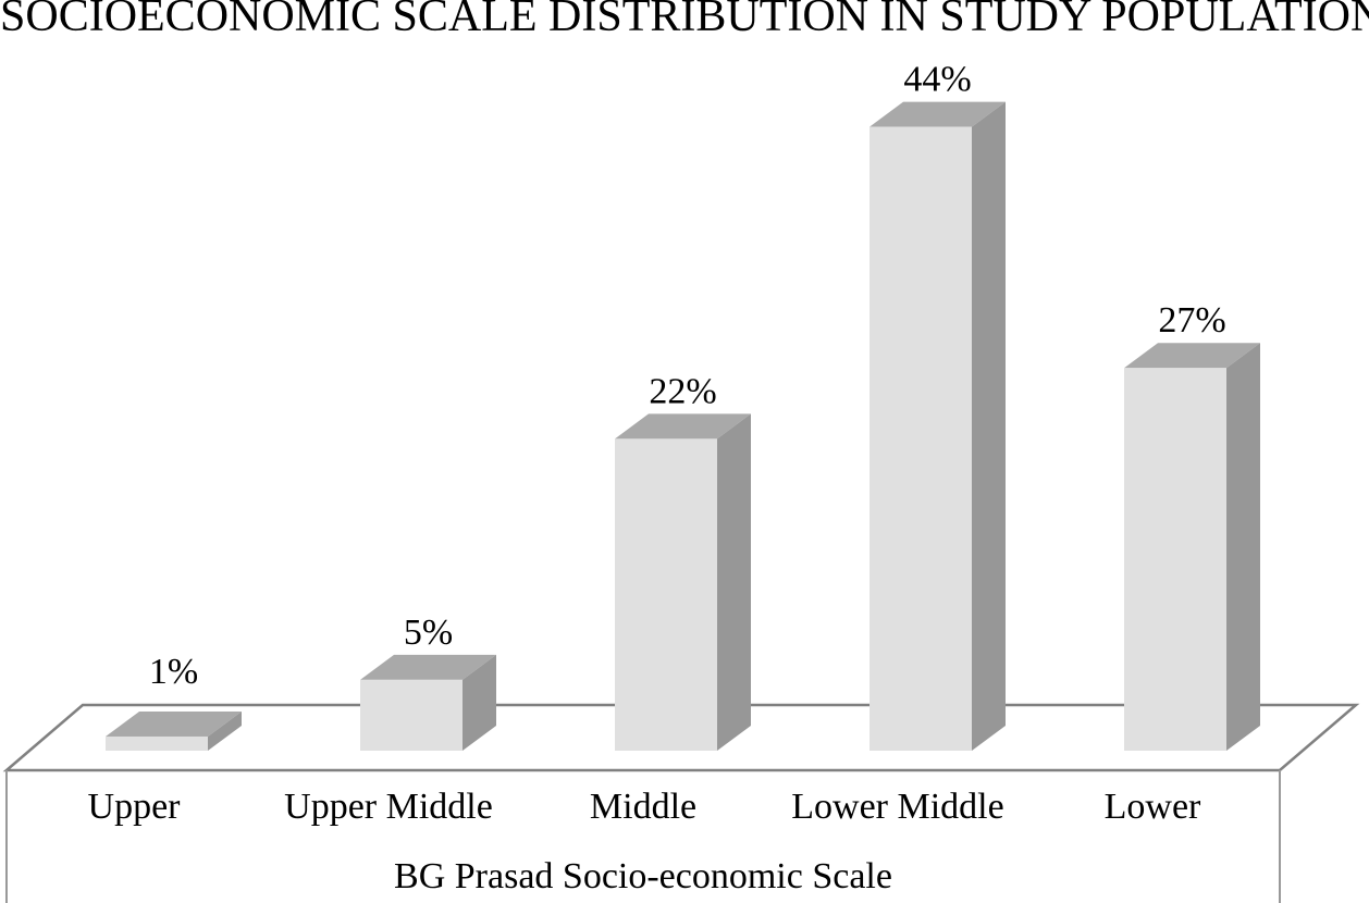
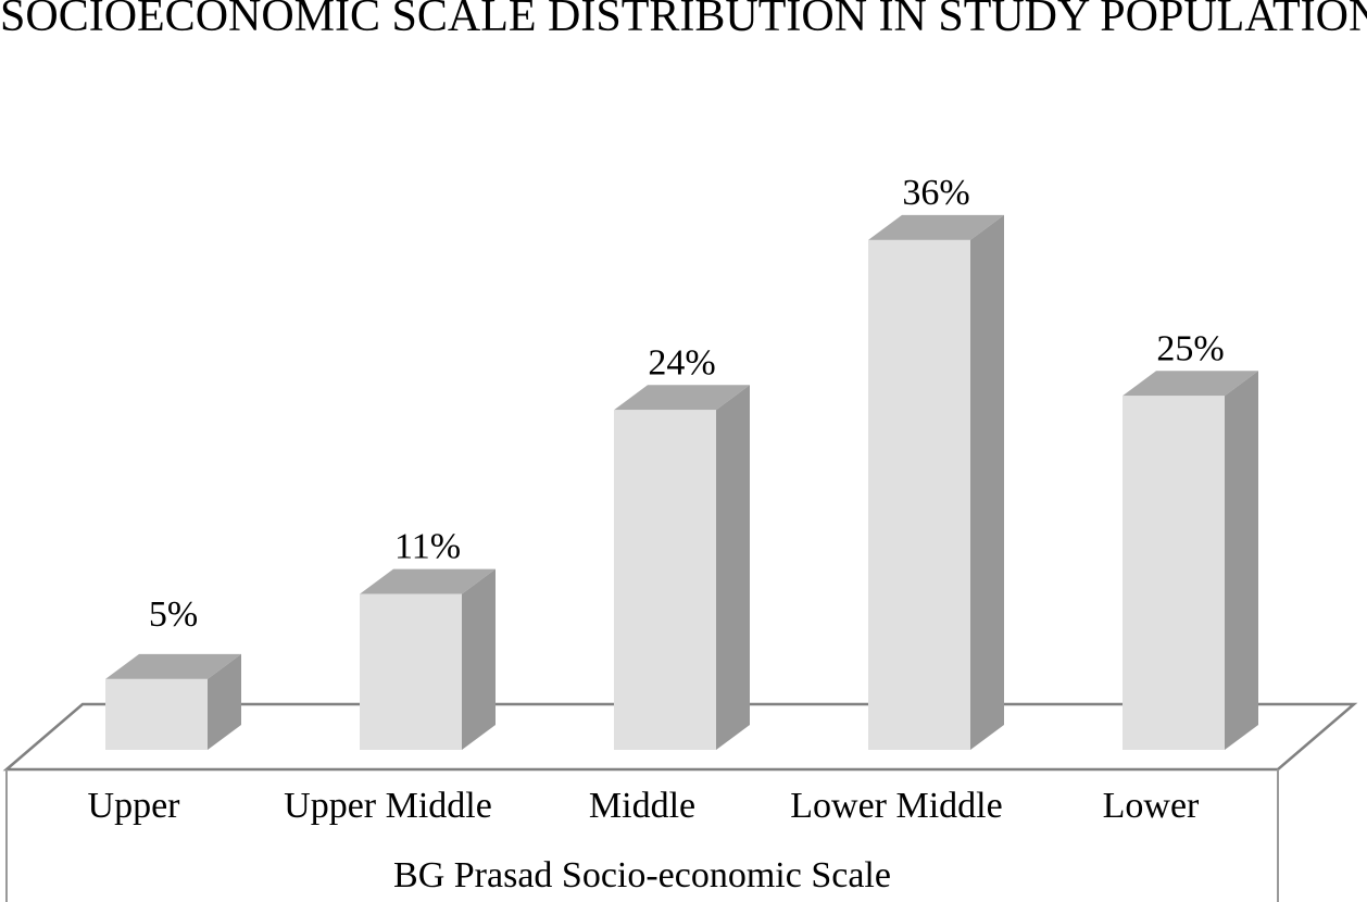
Upper: 1% -> 5%
Upper Middle: 5% -> 11%
Middle: 22% -> 24%
Lower Middle: 44% -> 36%
Lower: 27% -> 25%
